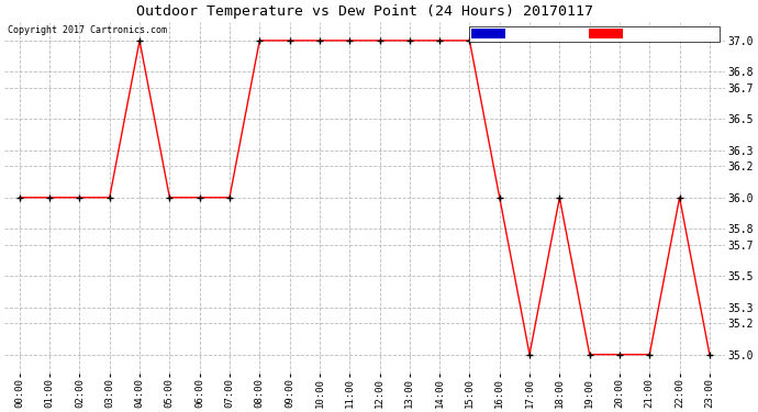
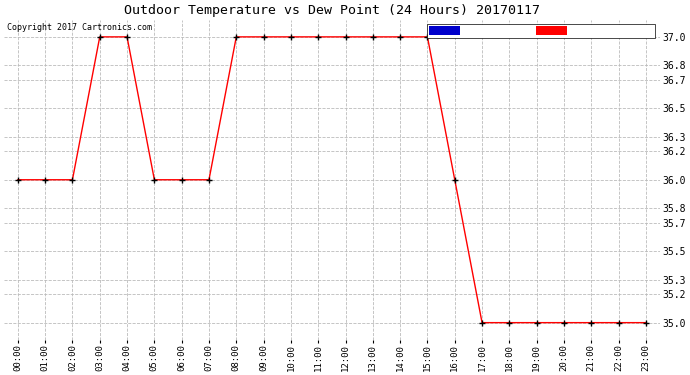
03:00: 36 -> 37
18:00: 36 -> 35
22:00: 36 -> 35
